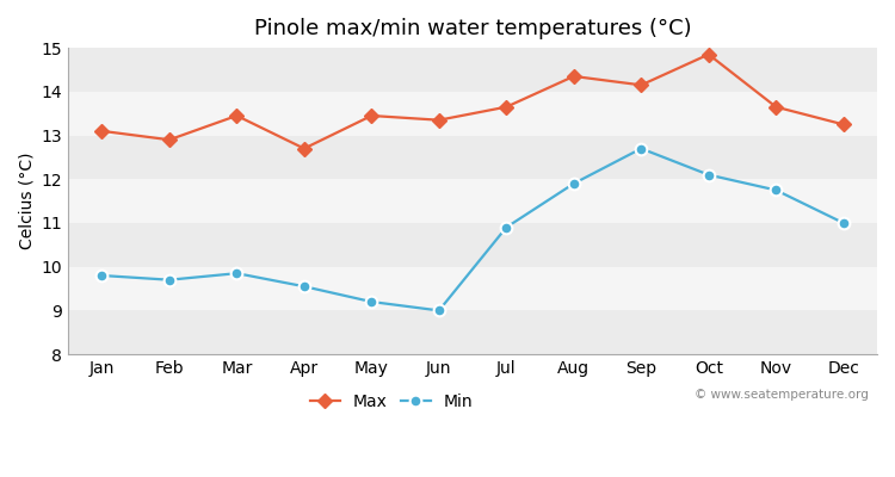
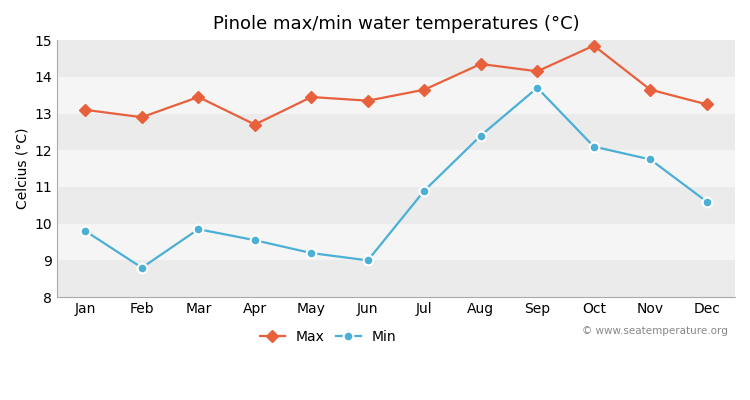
Min/Feb: 9.70 -> 8.80
Min/Aug: 11.90 -> 12.40
Min/Sep: 12.70 -> 13.70
Min/Dec: 11.00 -> 10.60
